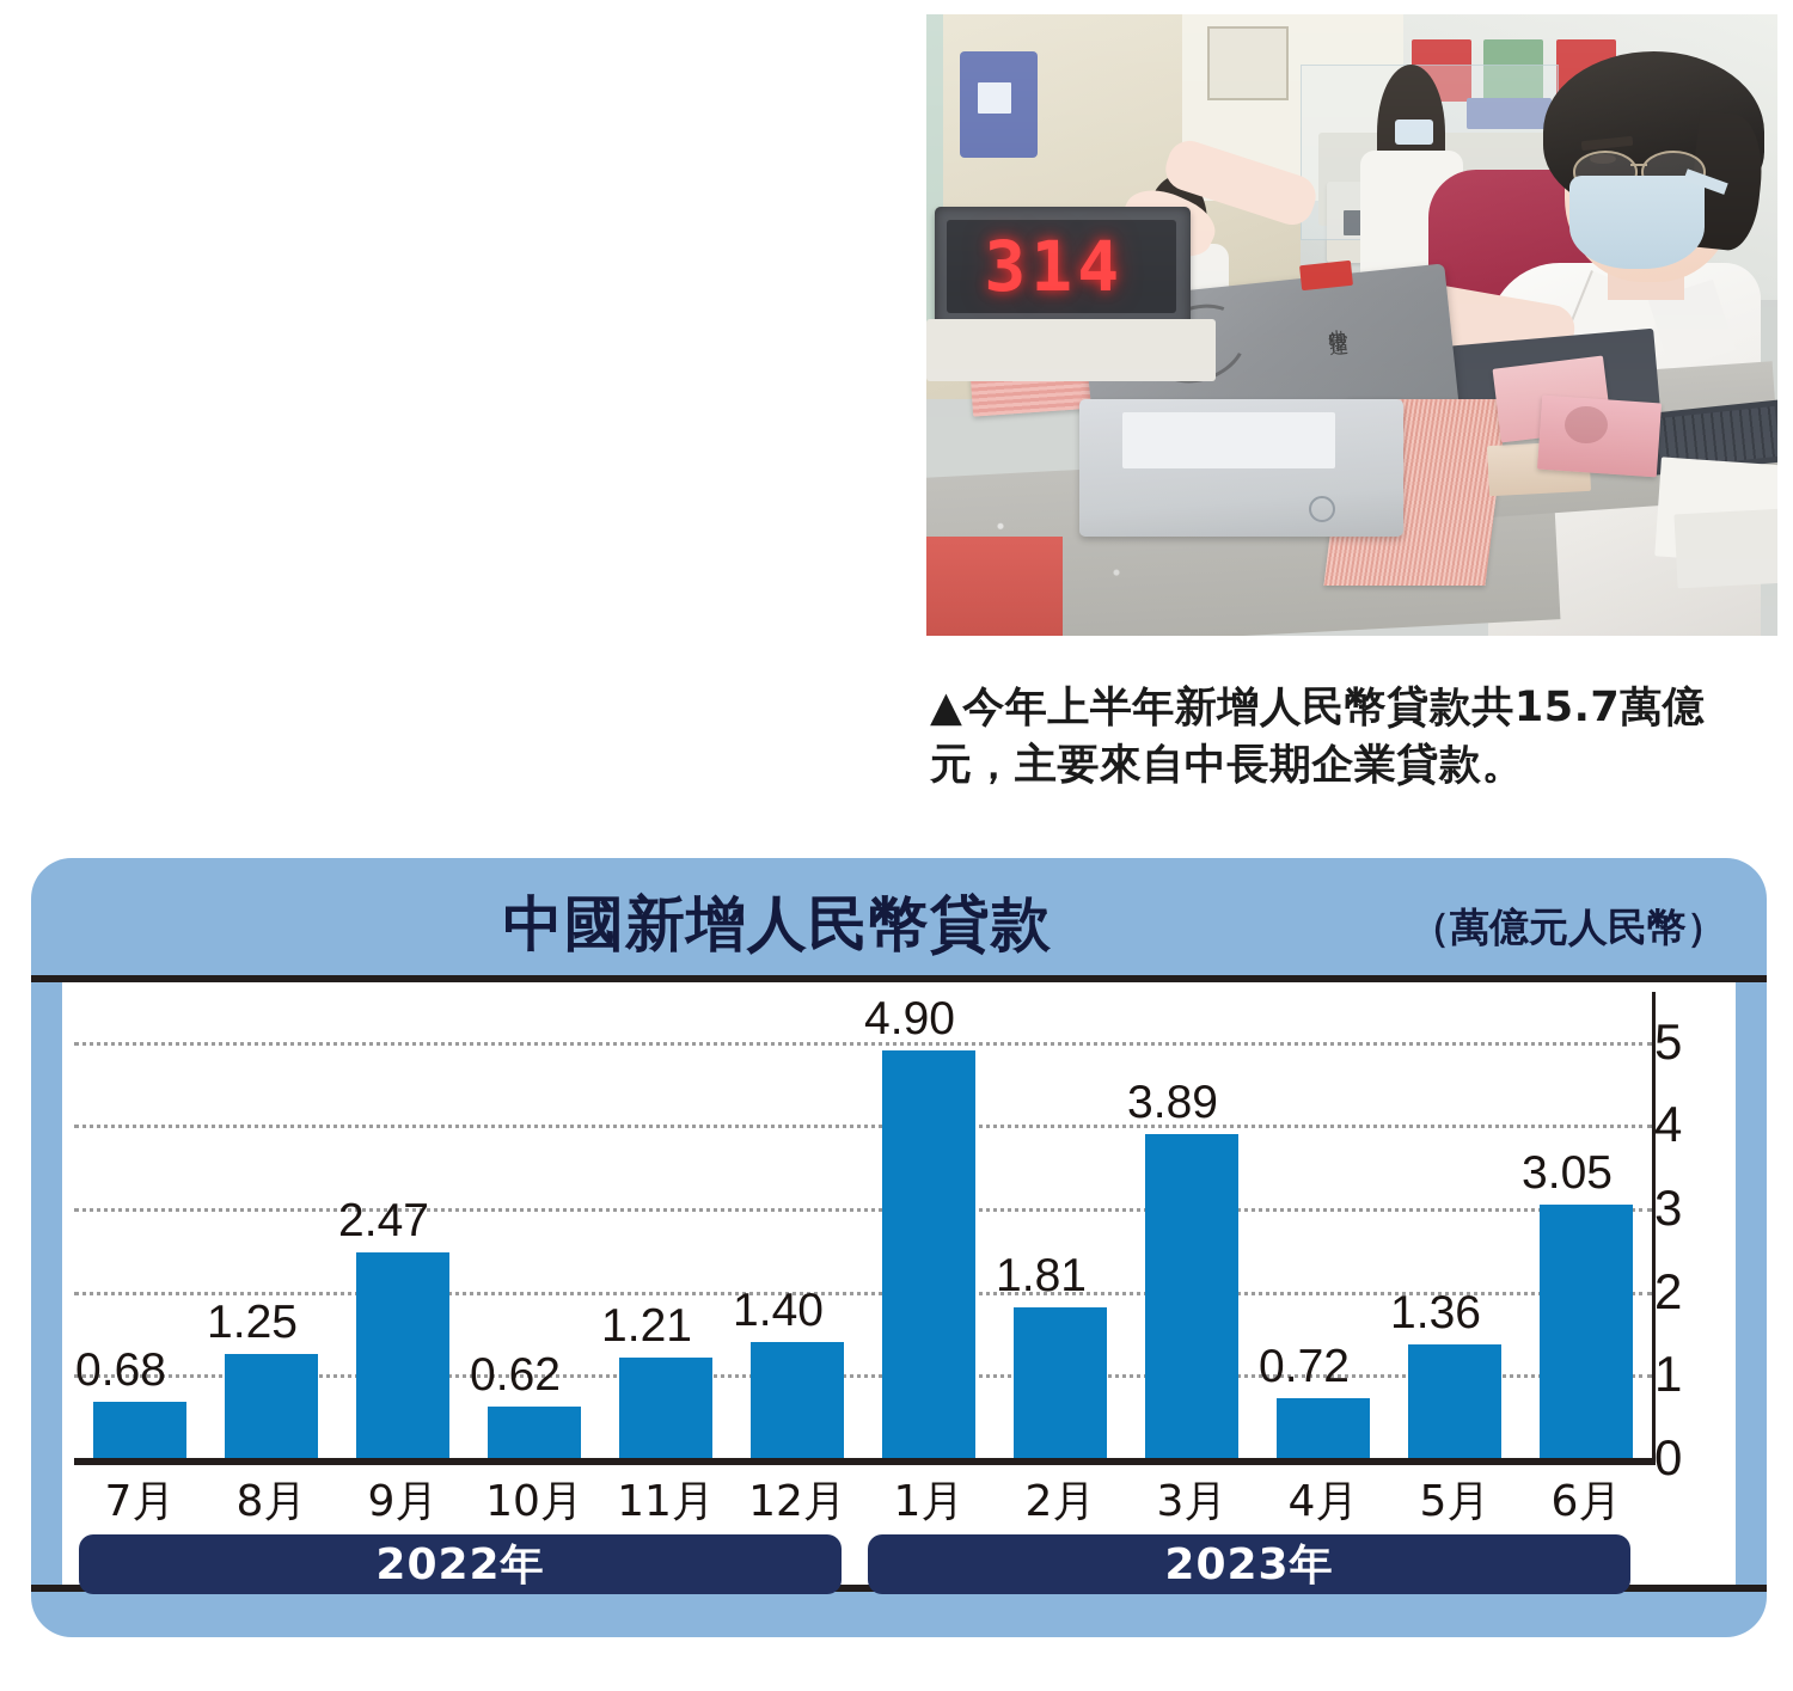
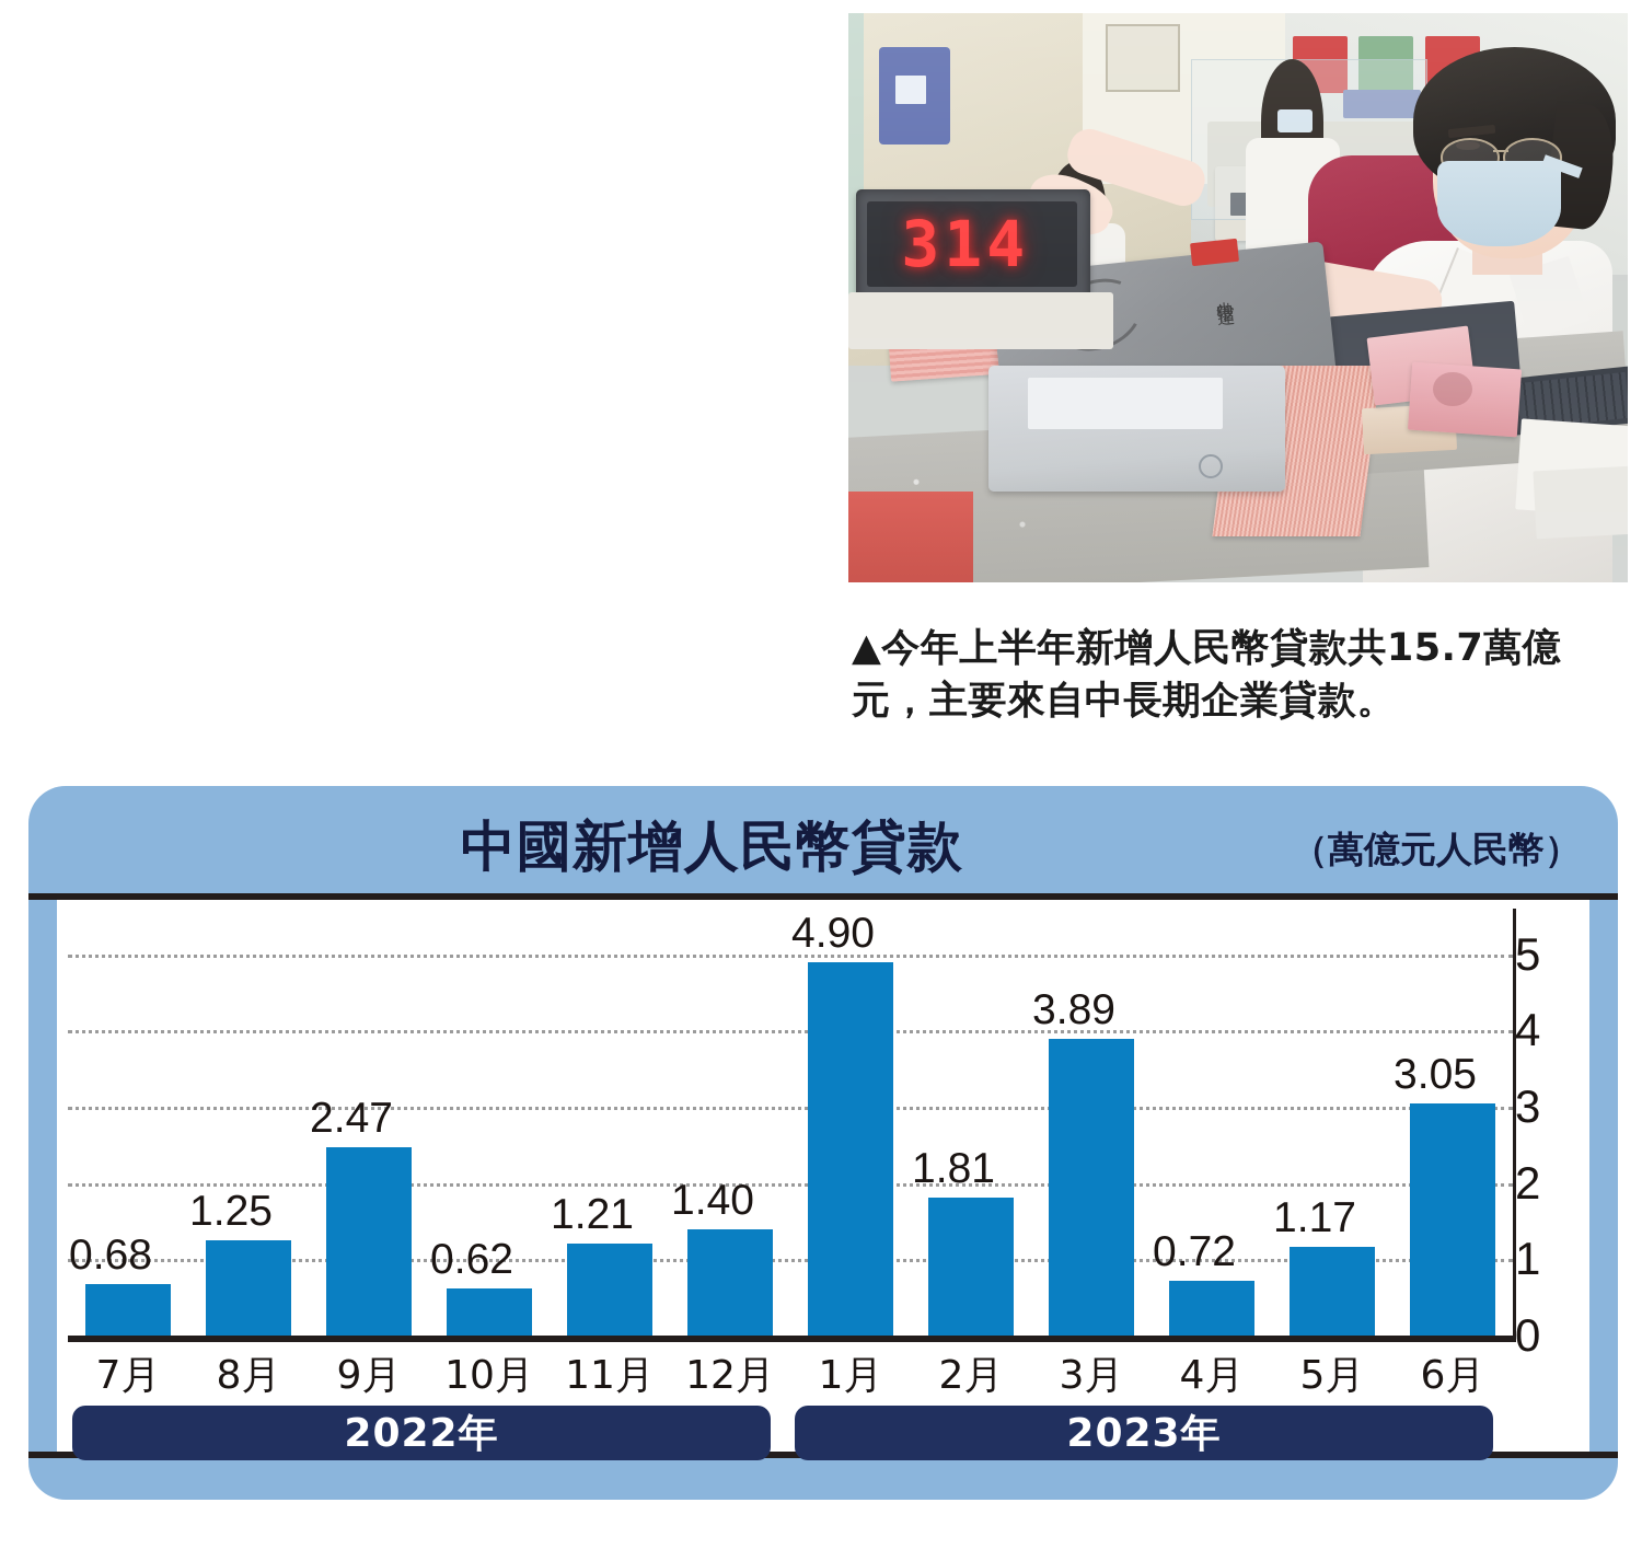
5月: 1.36 -> 1.17
